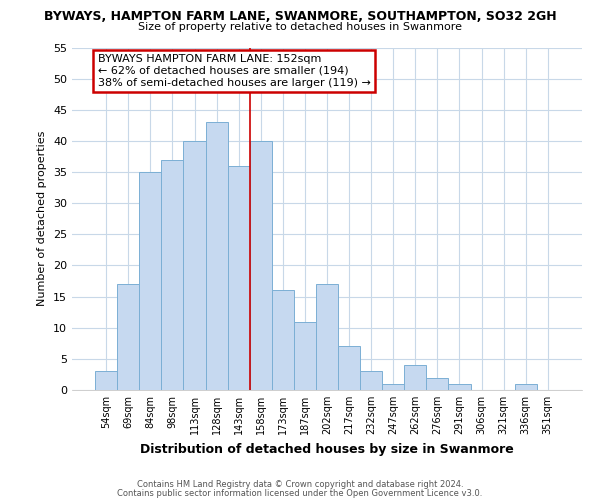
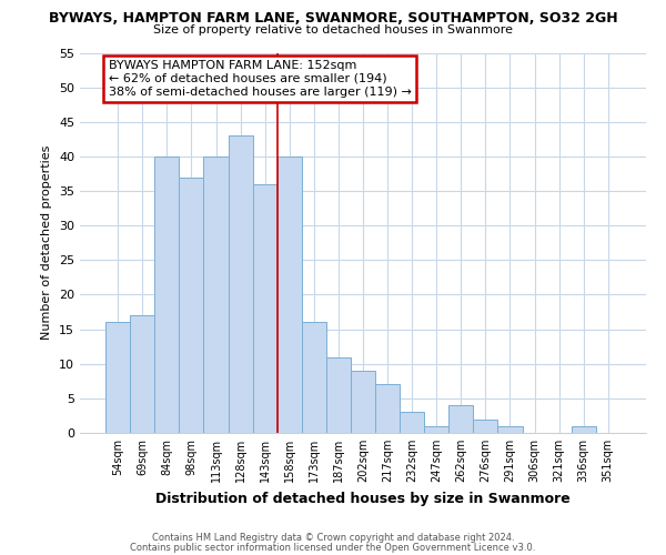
54sqm: 3 -> 16
84sqm: 35 -> 40
202sqm: 17 -> 9
